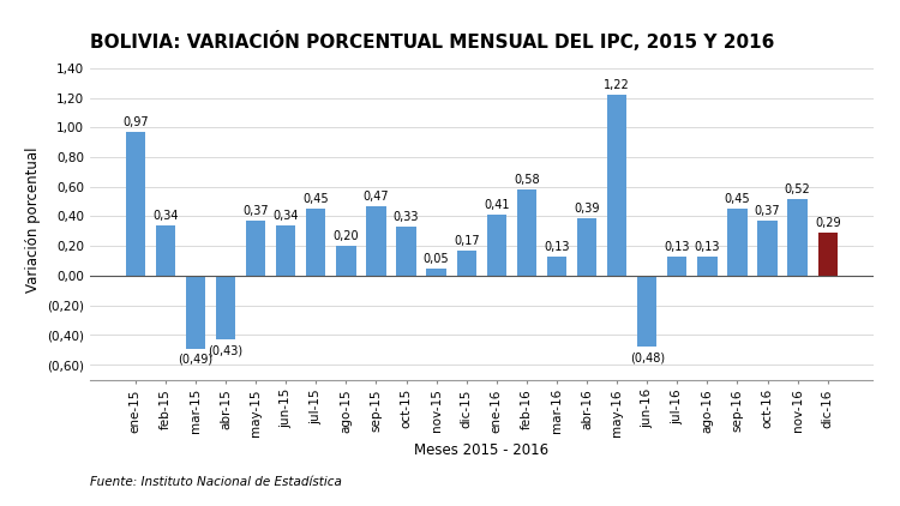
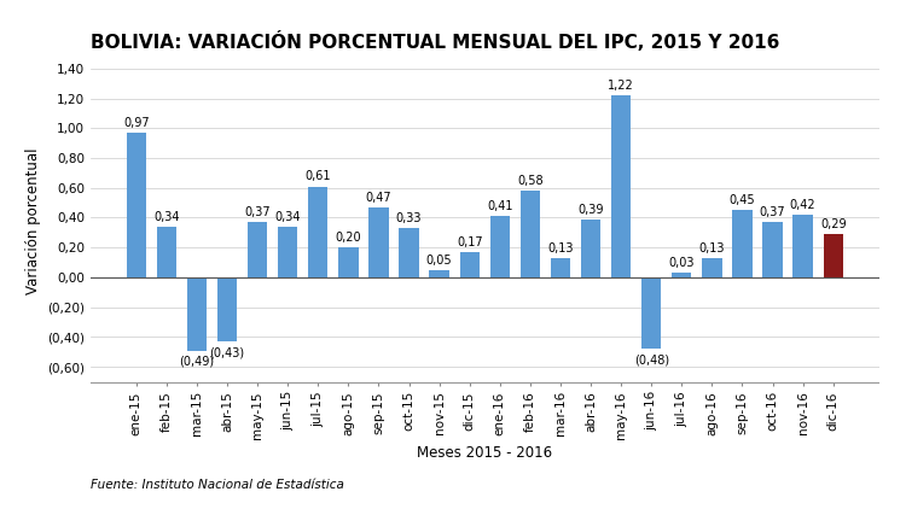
jul-15: 0,45 -> 0,61
jul-16: 0,13 -> 0,03
nov-16: 0,52 -> 0,42
